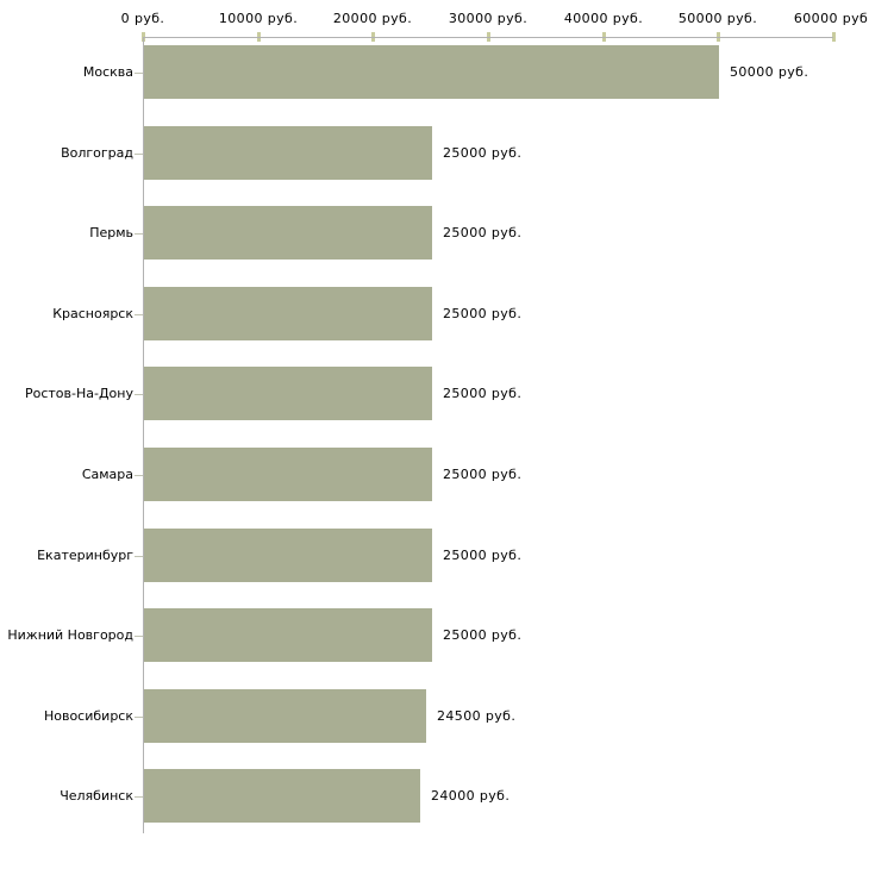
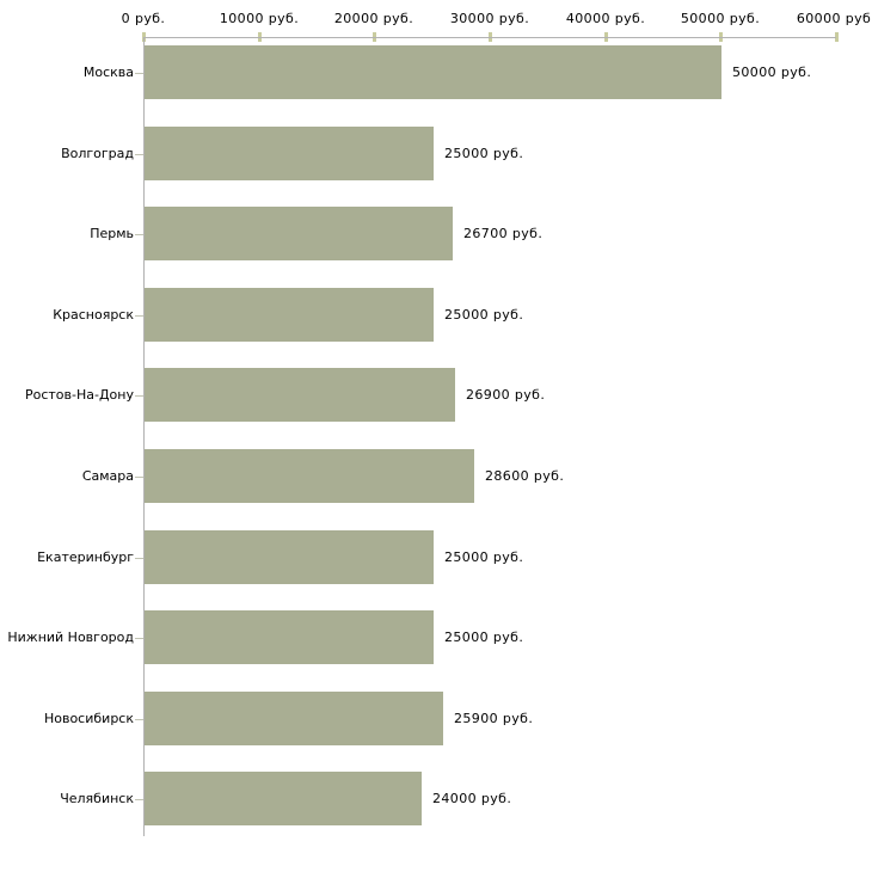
Пермь: 25000 -> 26700
Ростов-На-Дону: 25000 -> 26900
Самара: 25000 -> 28600
Новосибирск: 24500 -> 25900
